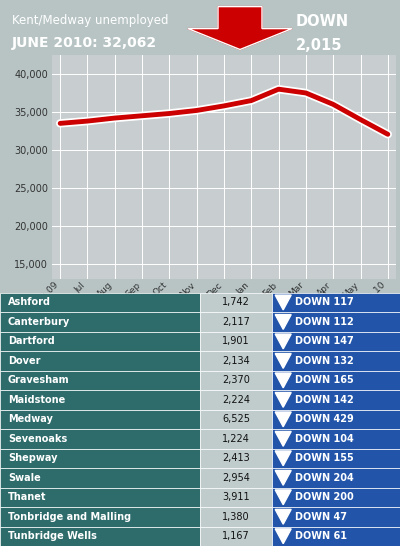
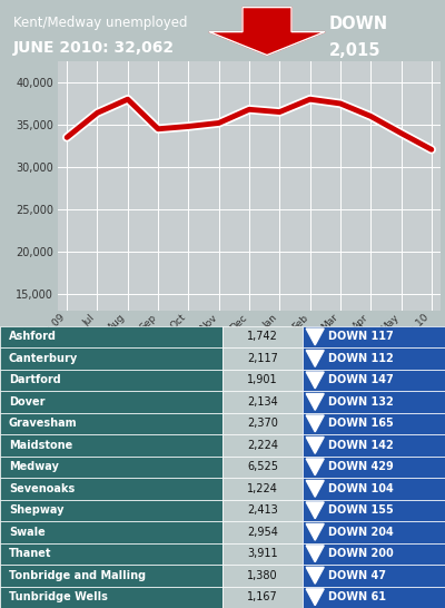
Jul: 33,800 -> 36,400
Aug: 34,200 -> 38,000
Dec: 35,800 -> 36,800
